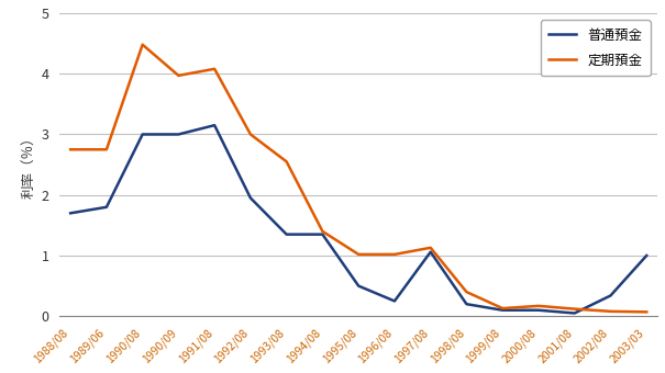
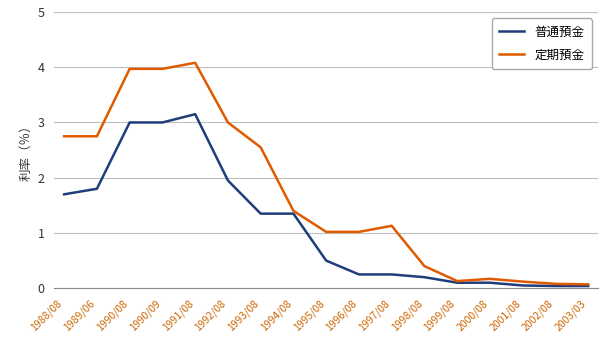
定期預金/1990/08: 4.48 -> 3.97
普通預金/1997/08: 1.06 -> 0.25
普通預金/2002/08: 0.34 -> 0.04
普通預金/2003/03: 1.00 -> 0.04
